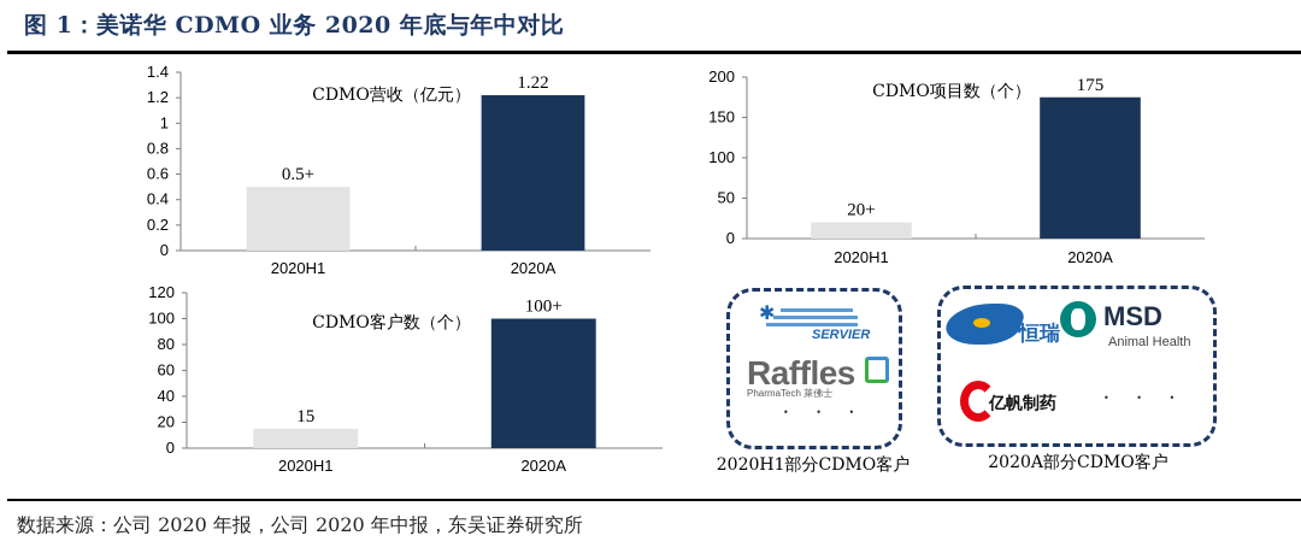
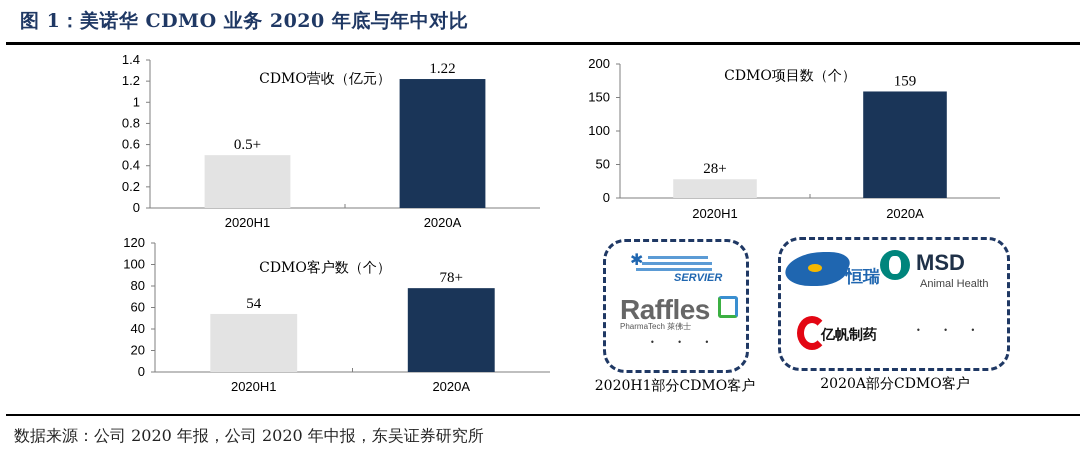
CDMO项目数（个）/2020H1: 20 -> 28
CDMO项目数（个）/2020A: 175 -> 159
CDMO客户数（个）/2020H1: 15 -> 54
CDMO客户数（个）/2020A: 100 -> 78
